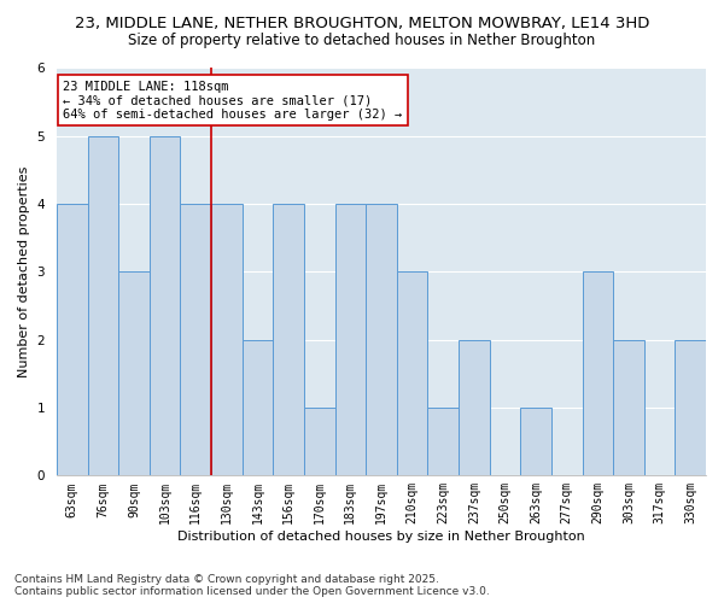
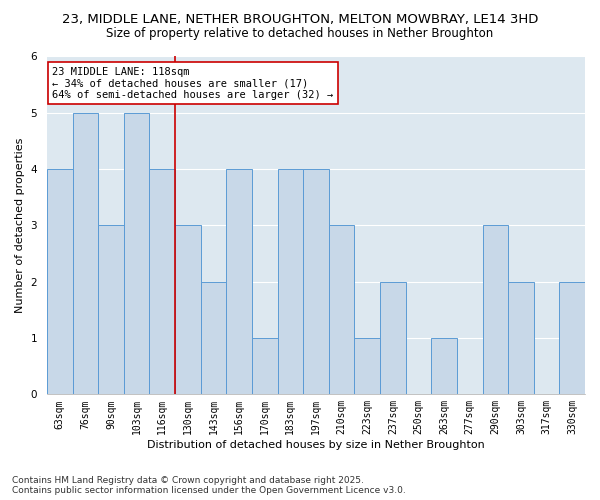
130sqm: 4 -> 3
